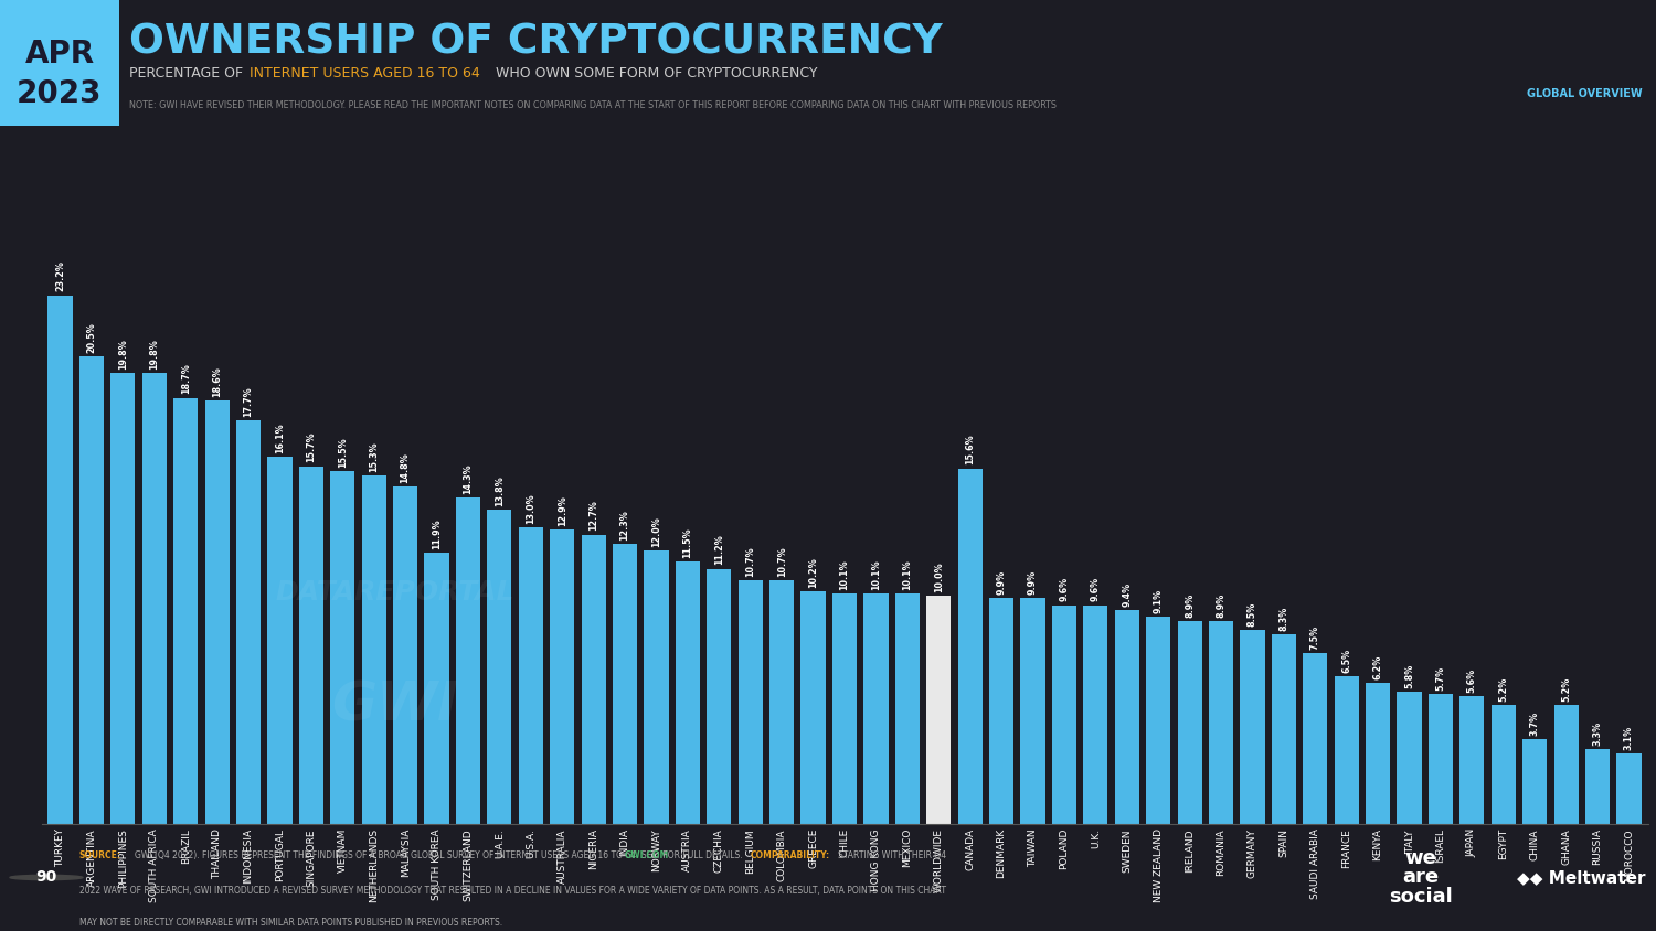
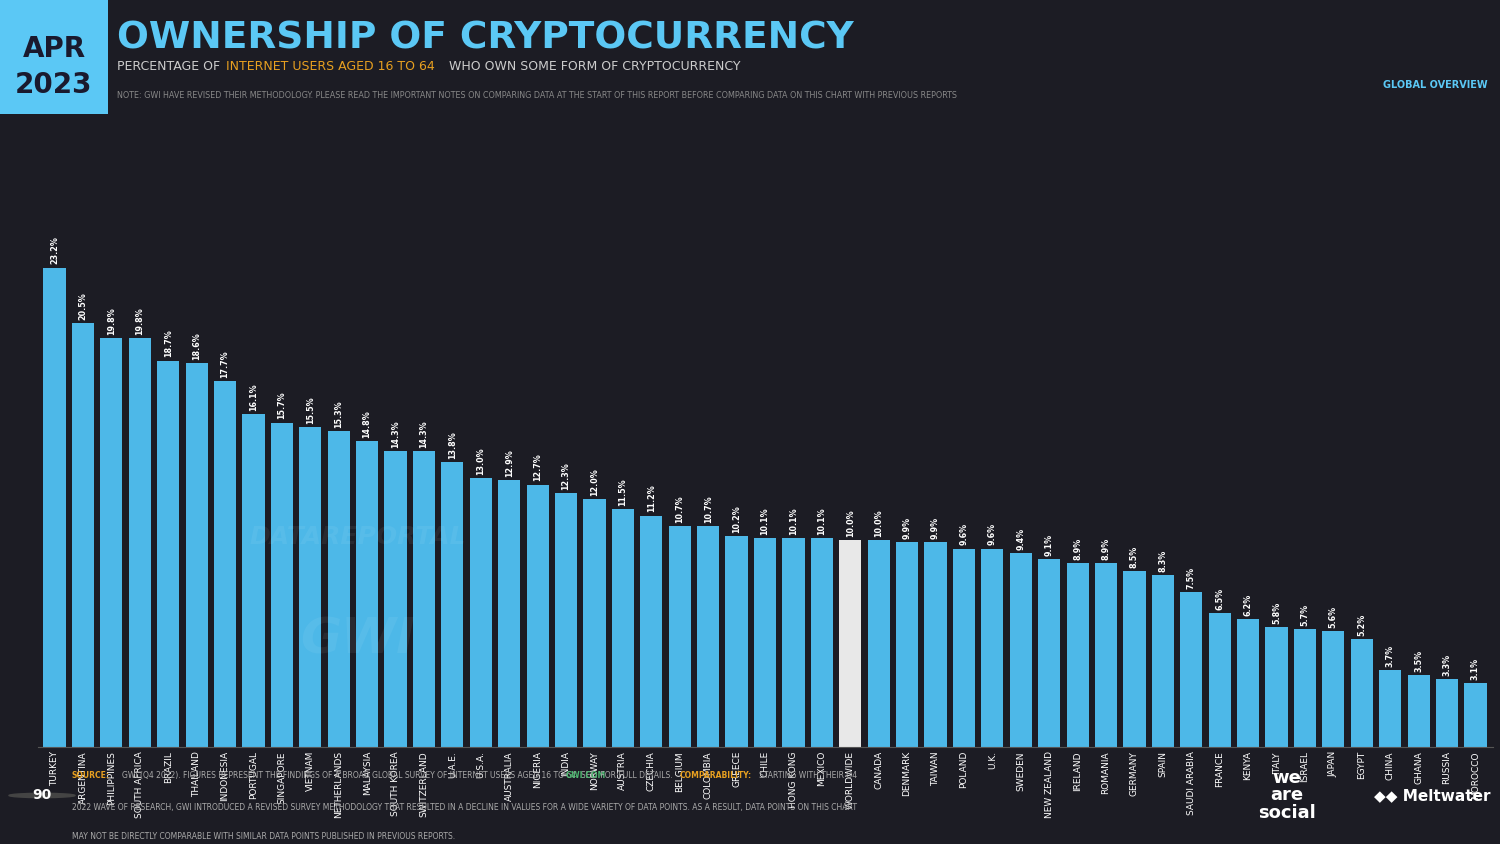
SOUTH KOREA: 11.9% -> 14.3%
CANADA: 15.6% -> 10.0%
GHANA: 5.2% -> 3.5%
